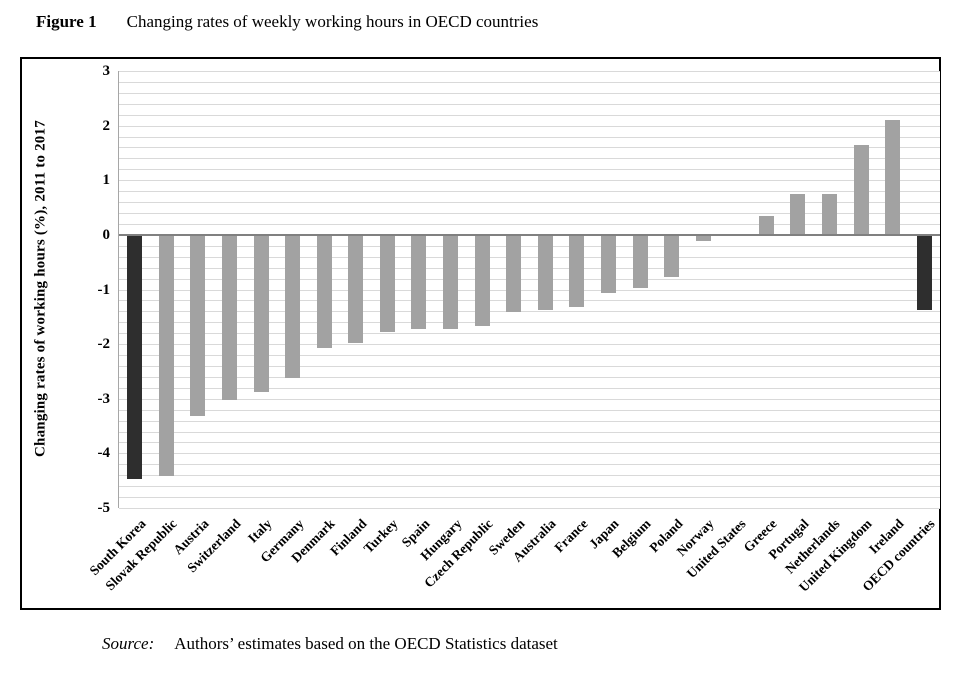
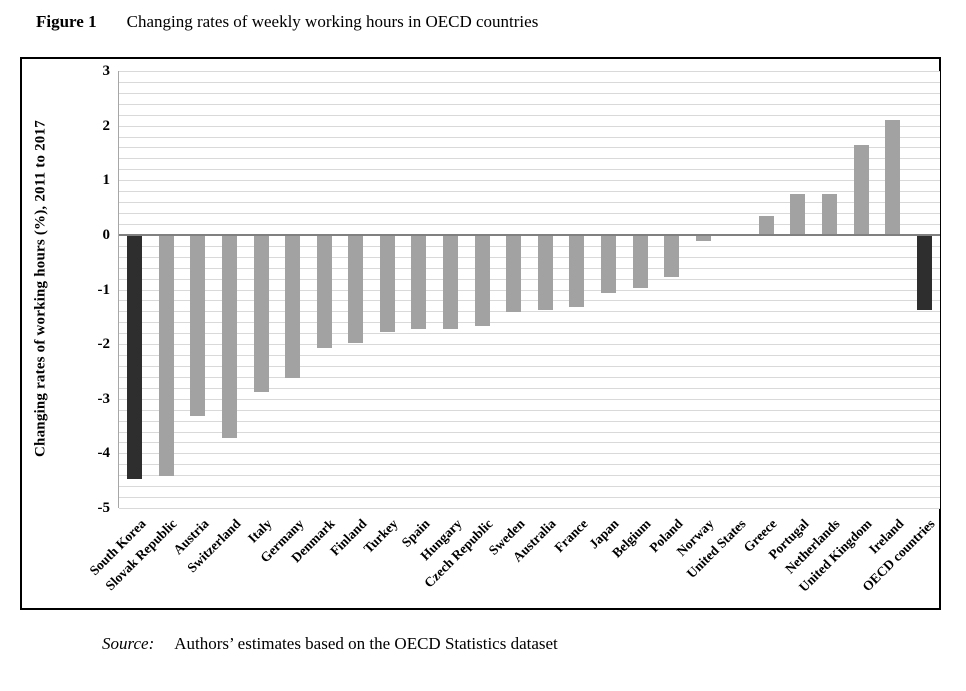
Switzerland: -3.0 -> -3.7
